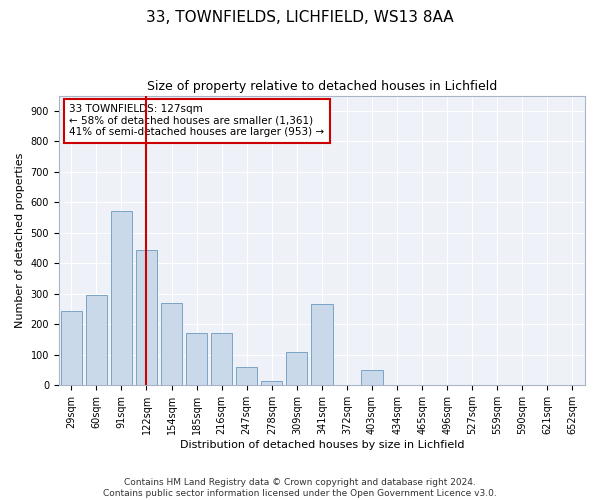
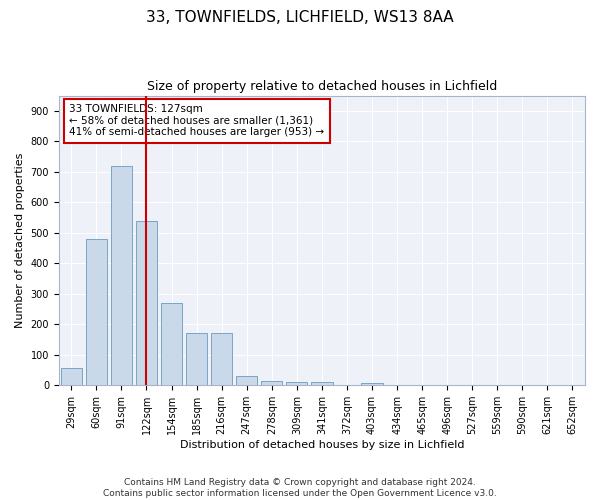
29sqm: 245 -> 57
60sqm: 295 -> 480
91sqm: 570 -> 720
122sqm: 445 -> 540
247sqm: 60 -> 30
309sqm: 110 -> 12
341sqm: 265 -> 10
403sqm: 50 -> 8
